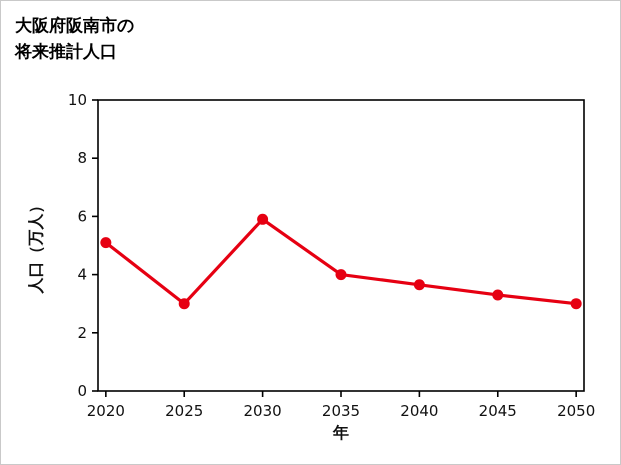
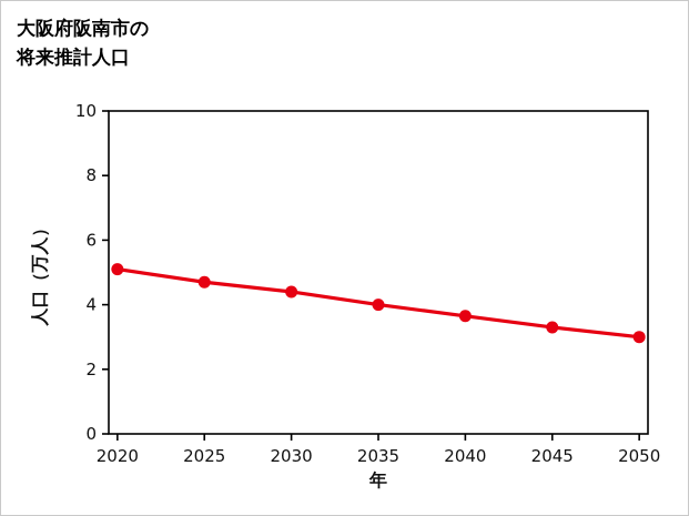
2025: 3.0 -> 4.7
2030: 5.9 -> 4.4
